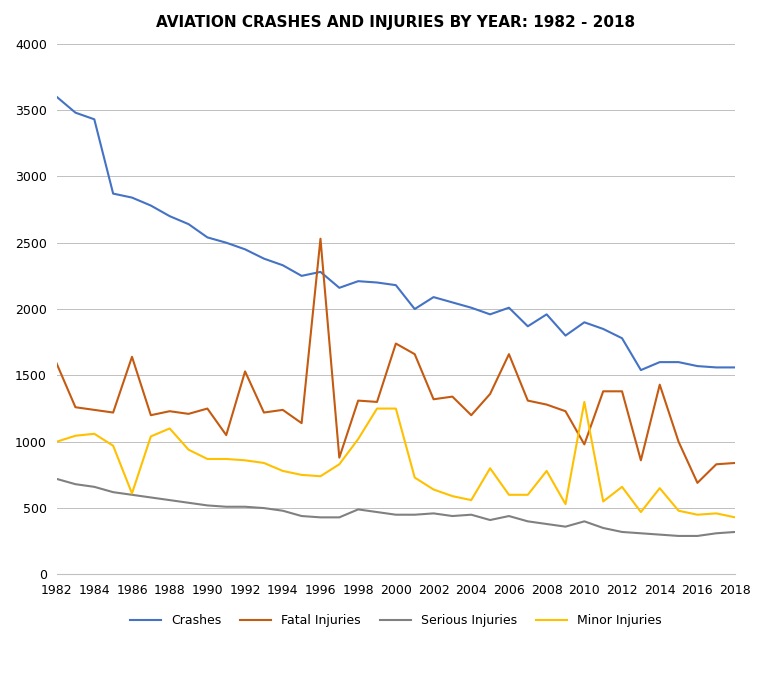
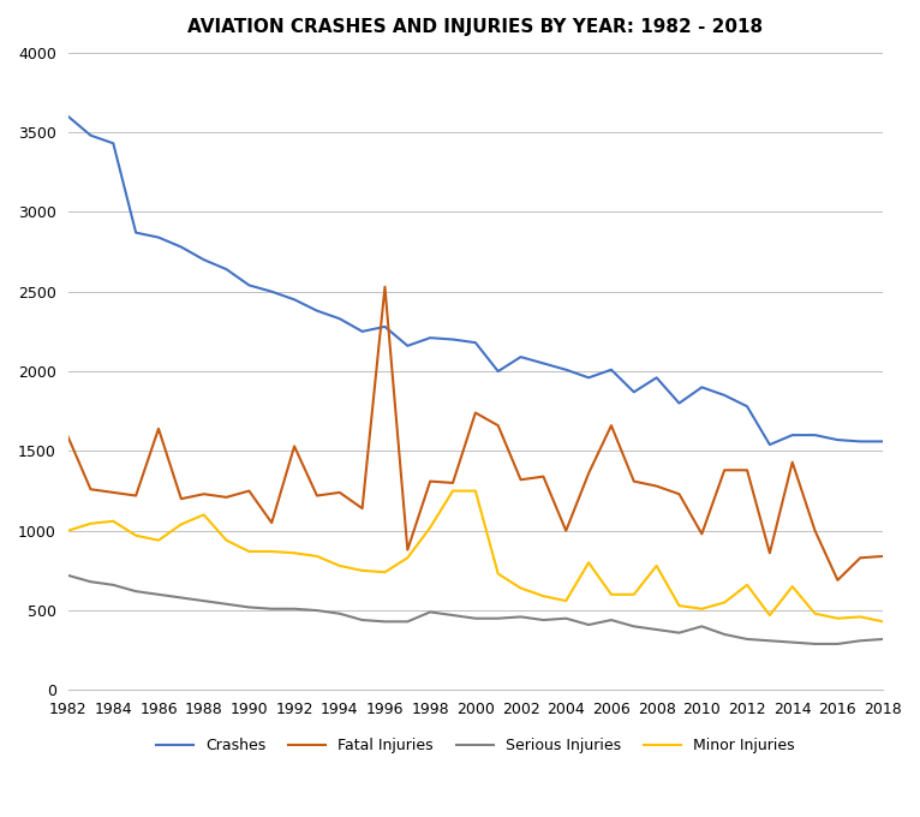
Minor Injuries/1986: 610 -> 940
Fatal Injuries/2004: 1200 -> 1000
Minor Injuries/2010: 1300 -> 510
